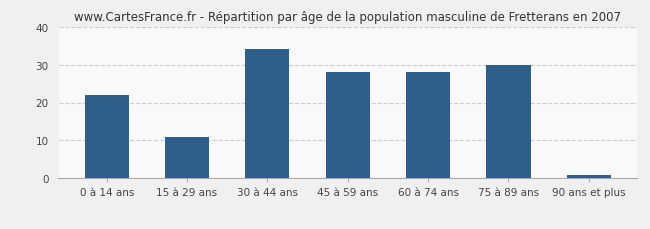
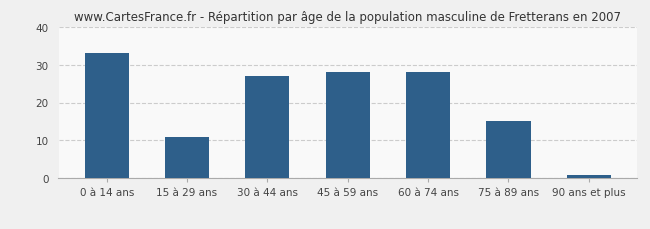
0 à 14 ans: 22 -> 33
30 à 44 ans: 34 -> 27
75 à 89 ans: 30 -> 15
